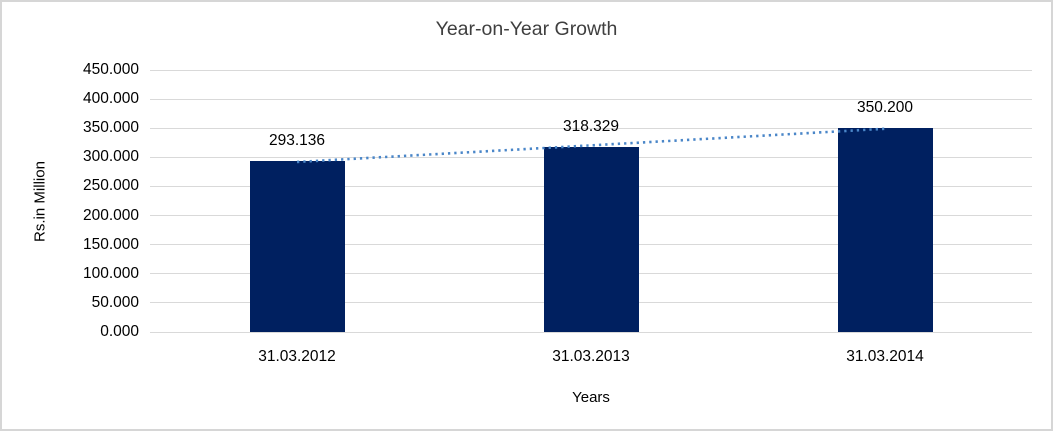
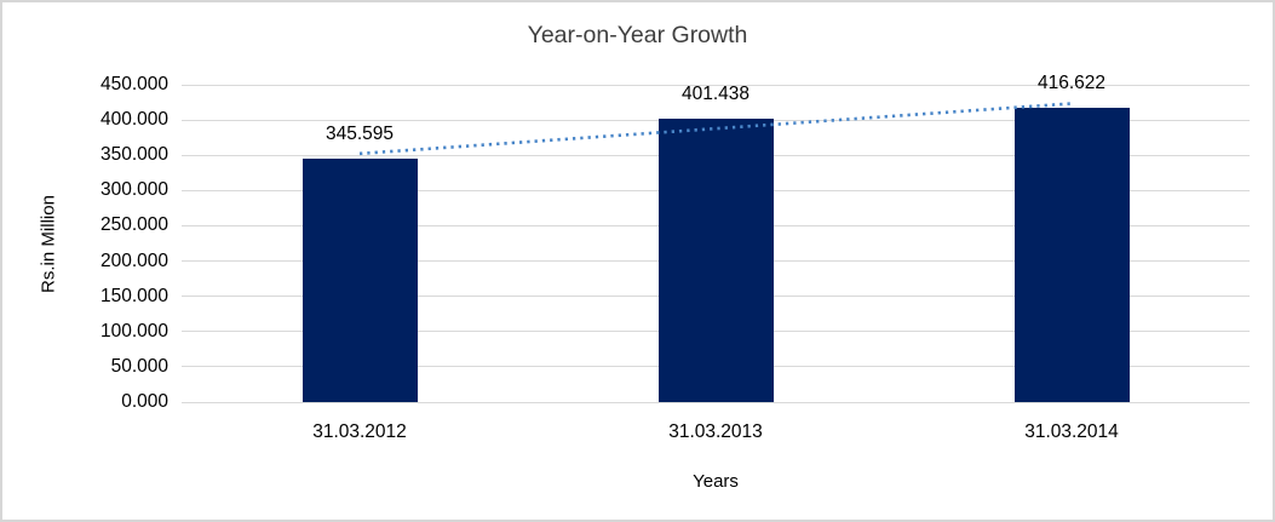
31.03.2012: 293.136 -> 345.595
31.03.2013: 318.329 -> 401.438
31.03.2014: 350.200 -> 416.622
